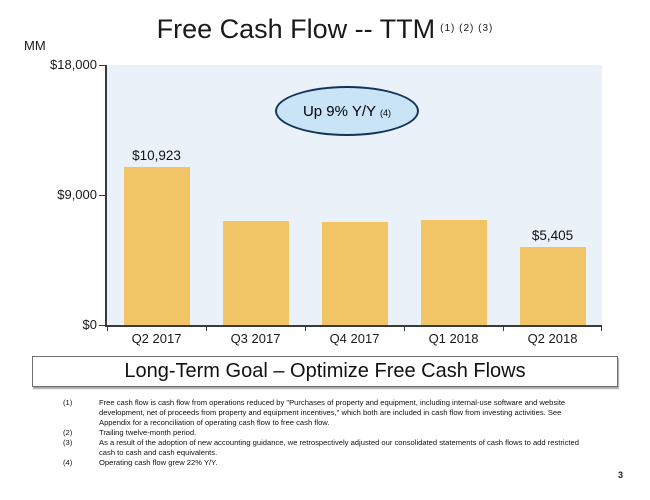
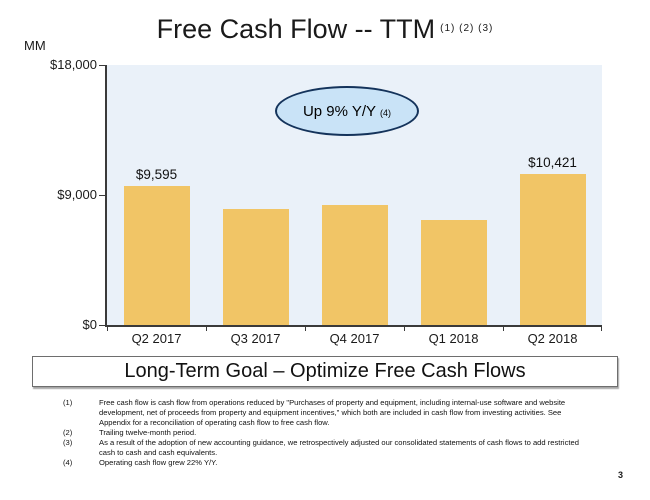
Q2 2017: $10,923 -> $9,595
Q3 2017: $7200 -> $8000
Q4 2017: $7100 -> $8300
Q2 2018: $5,405 -> $10,421
